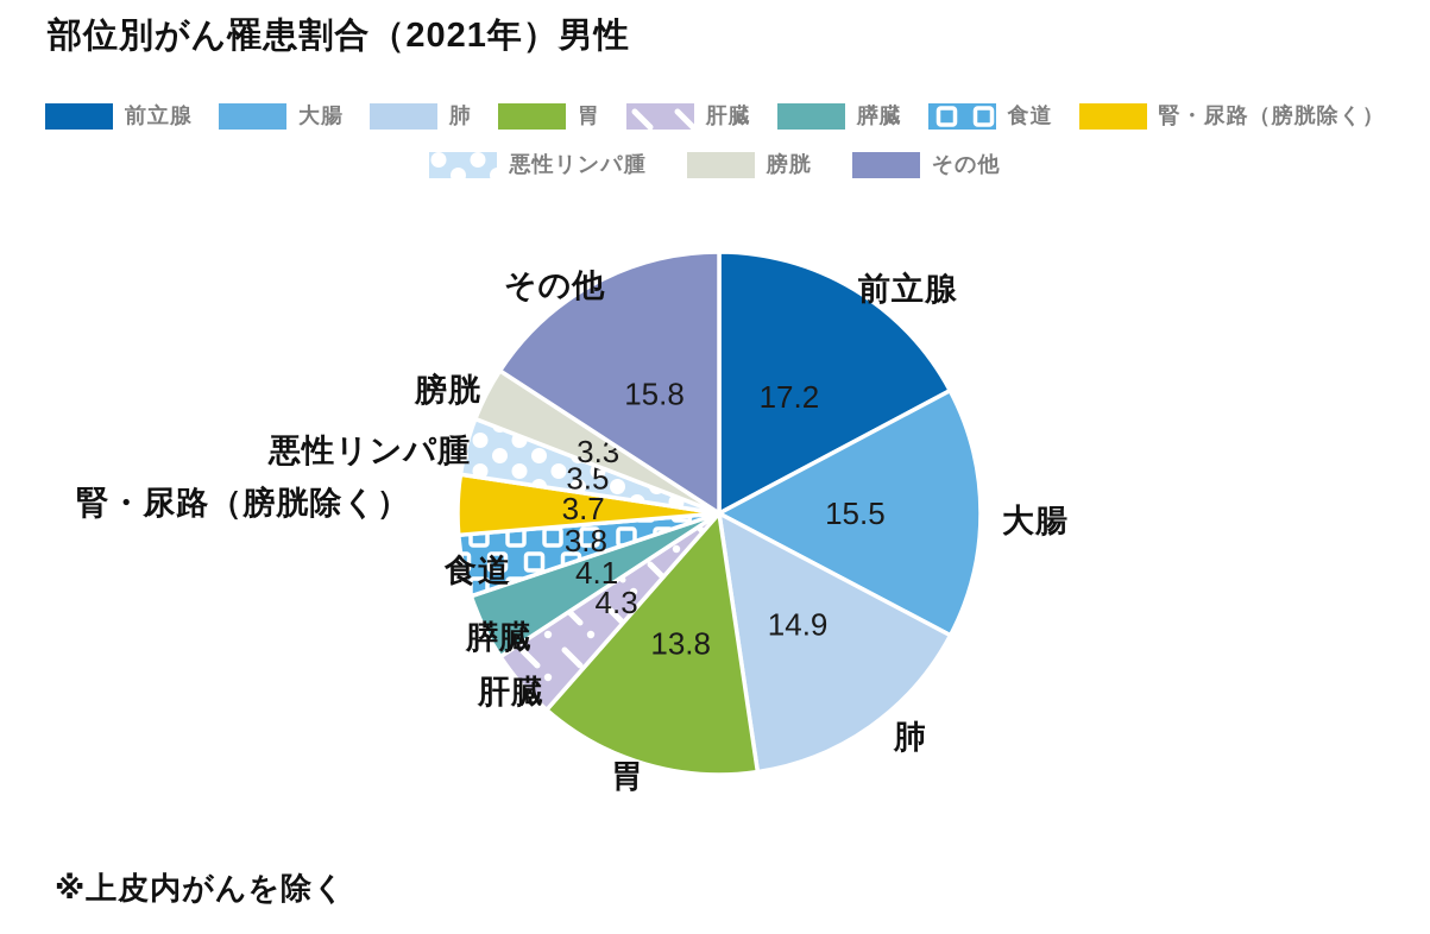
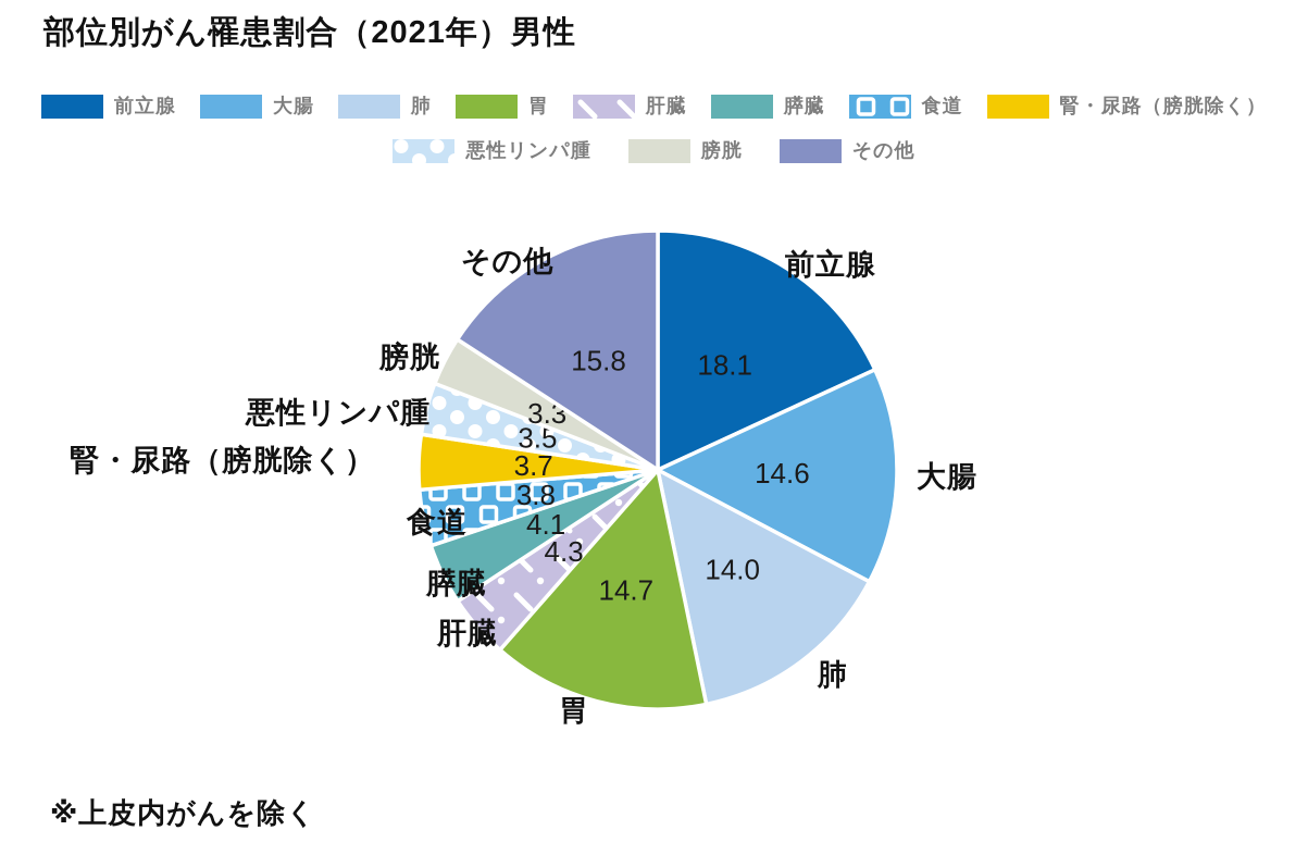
前立腺: 17.2 -> 18.1
大腸: 15.5 -> 14.6
肺: 14.9 -> 14.0
胃: 13.8 -> 14.7
